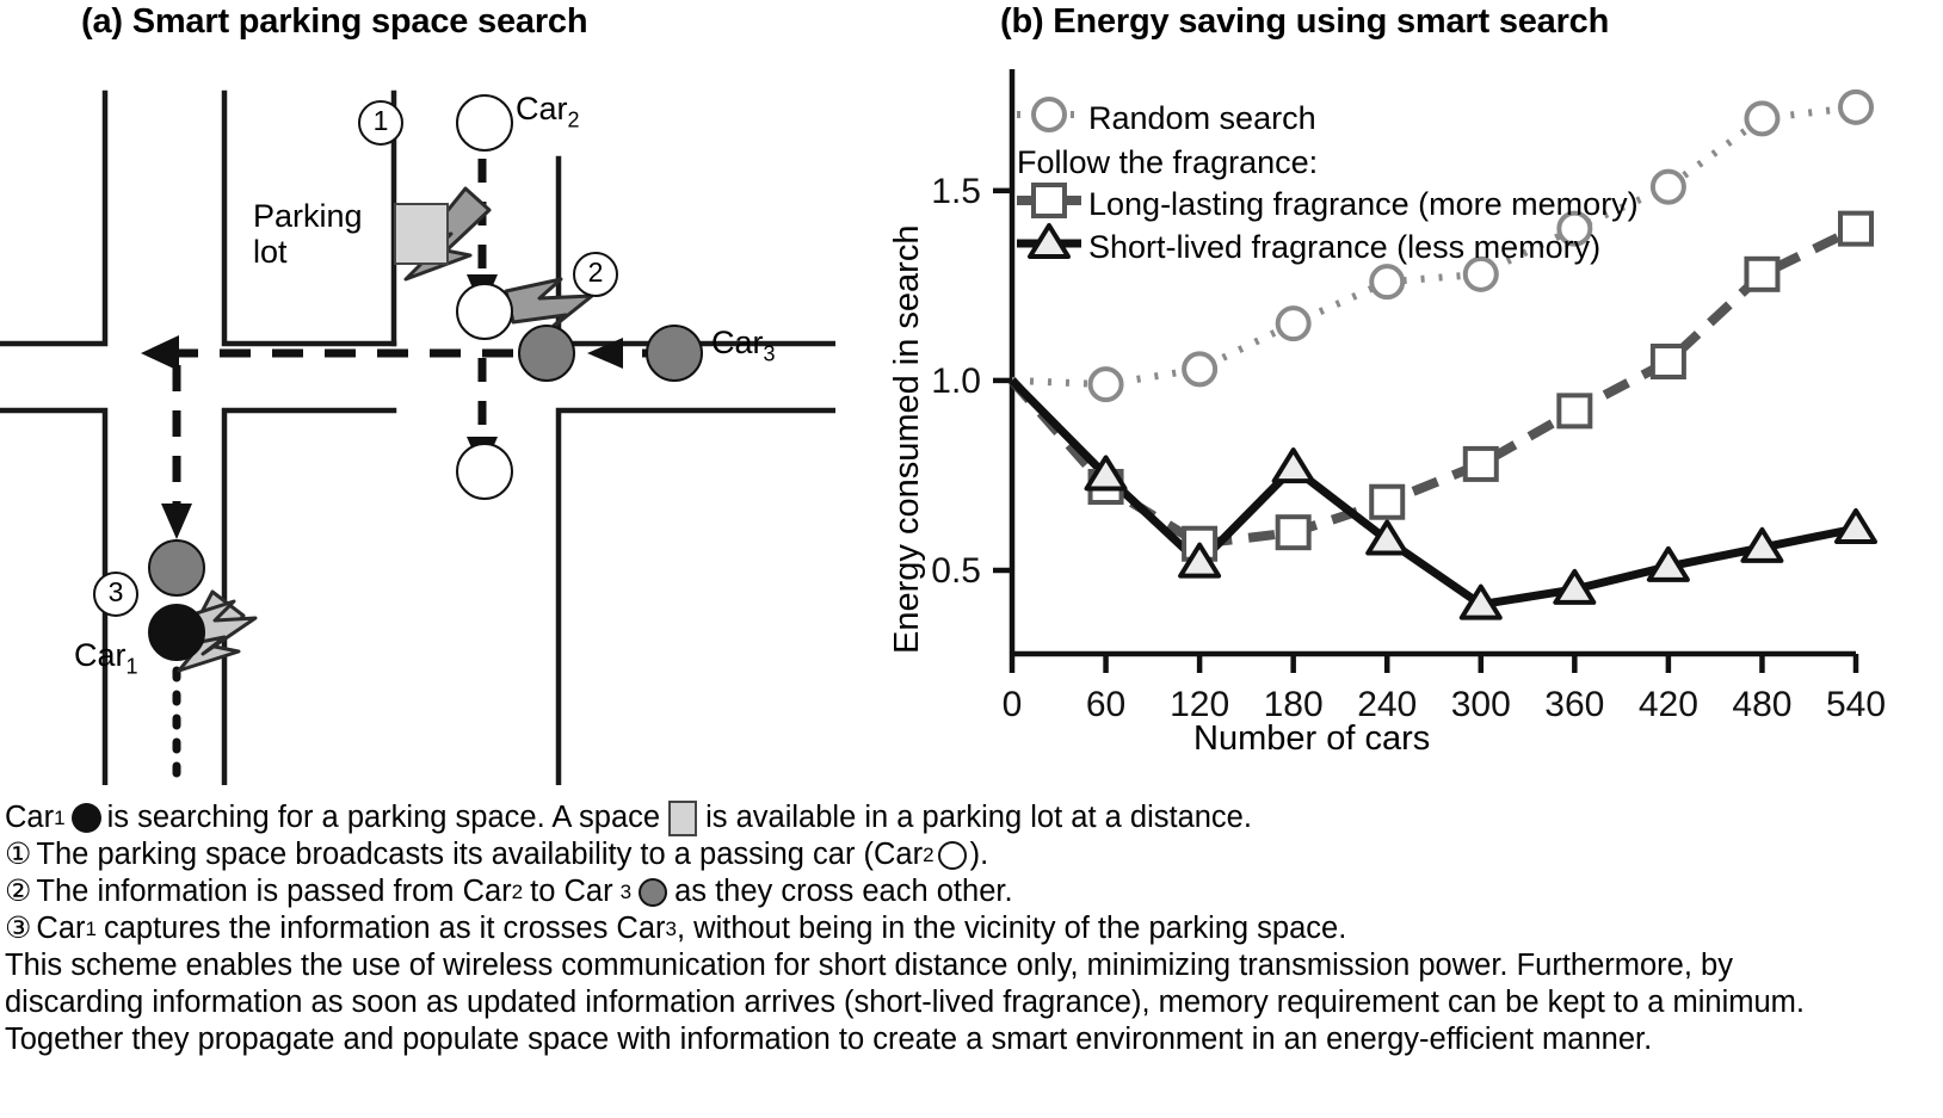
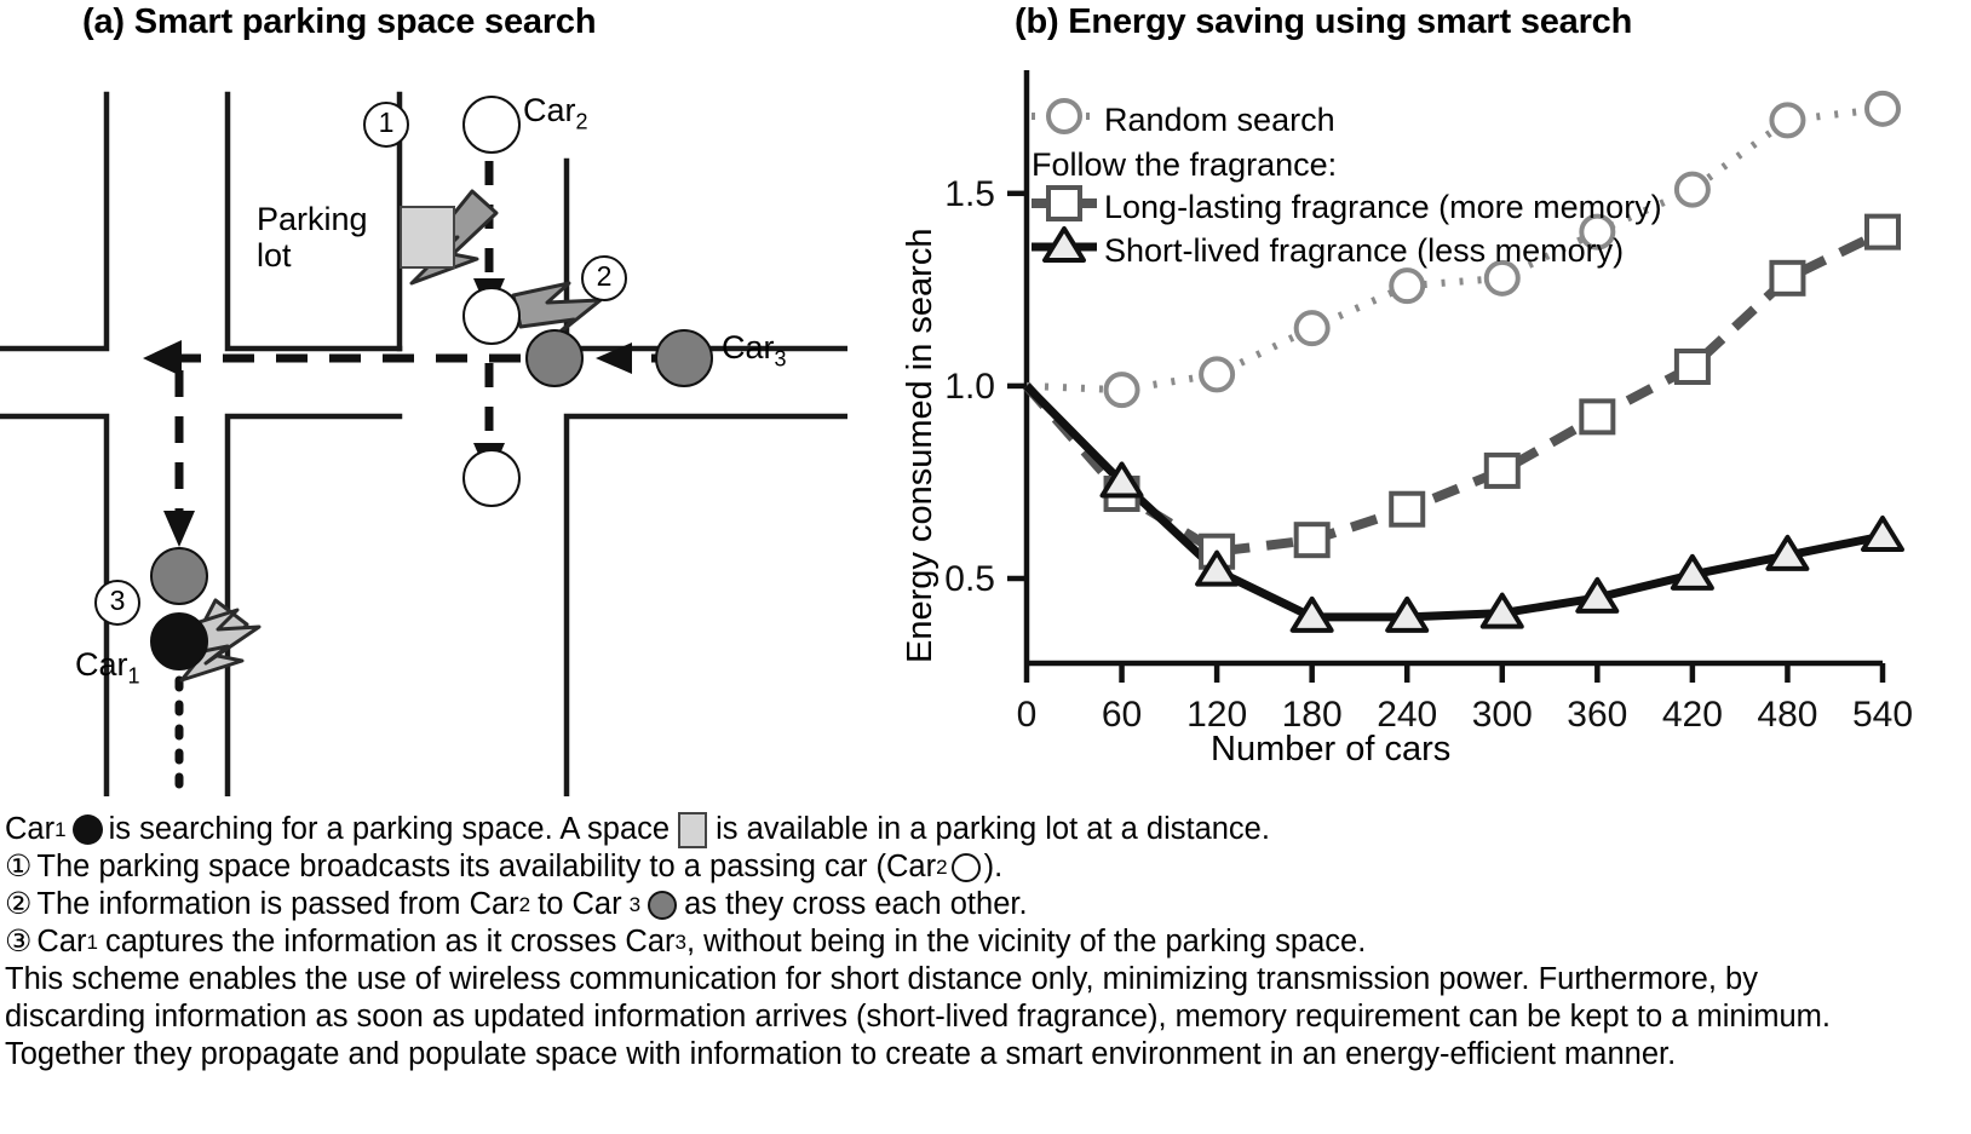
Short-lived fragrance (less memory)/180: 0.77 -> 0.40
Short-lived fragrance (less memory)/240: 0.58 -> 0.40
